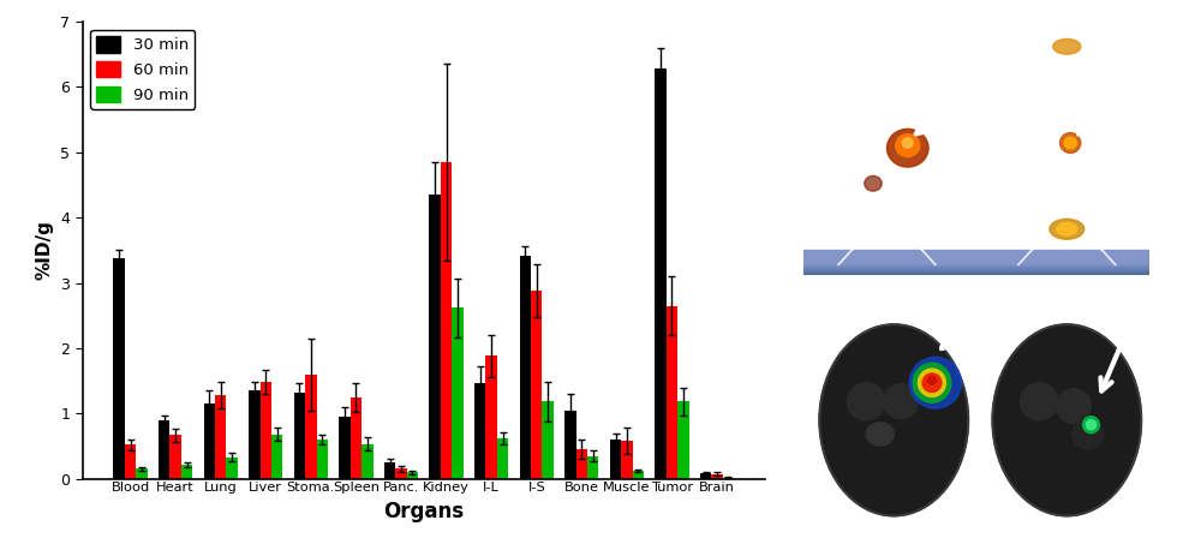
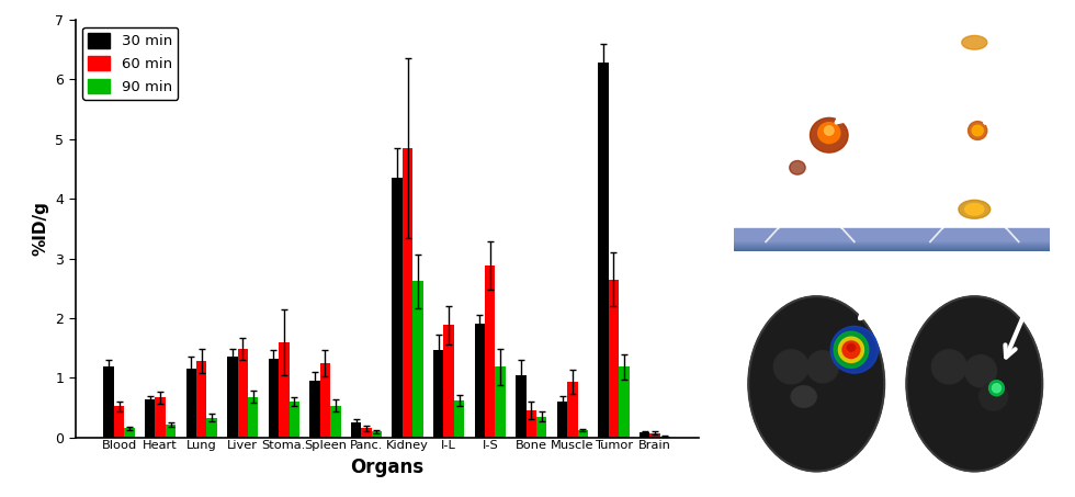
30 min/Blood: 3.38 -> 1.18
30 min/Heart: 0.90 -> 0.63
30 min/I-S: 3.42 -> 1.90
60 min/Muscle: 0.58 -> 0.93
